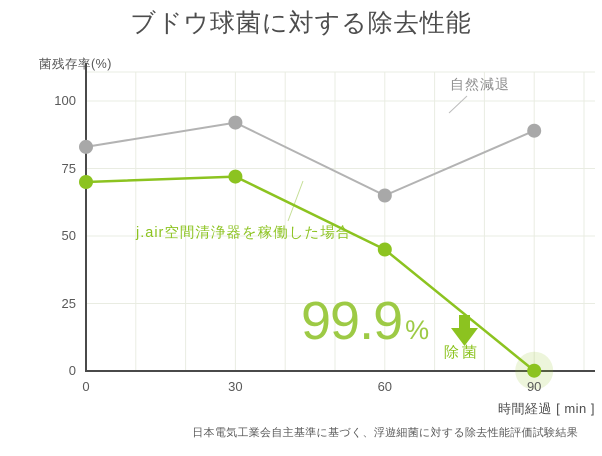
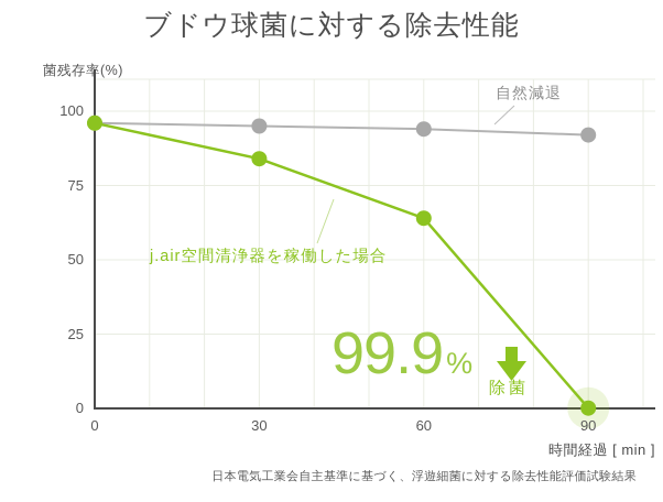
自然減退/0: 83 -> 96
j.air空間清浄器を稼働した場合/0: 70 -> 96
自然減退/30: 92 -> 95
j.air空間清浄器を稼働した場合/30: 72 -> 84
自然減退/60: 65 -> 94
j.air空間清浄器を稼働した場合/60: 45 -> 64
自然減退/90: 89 -> 92
